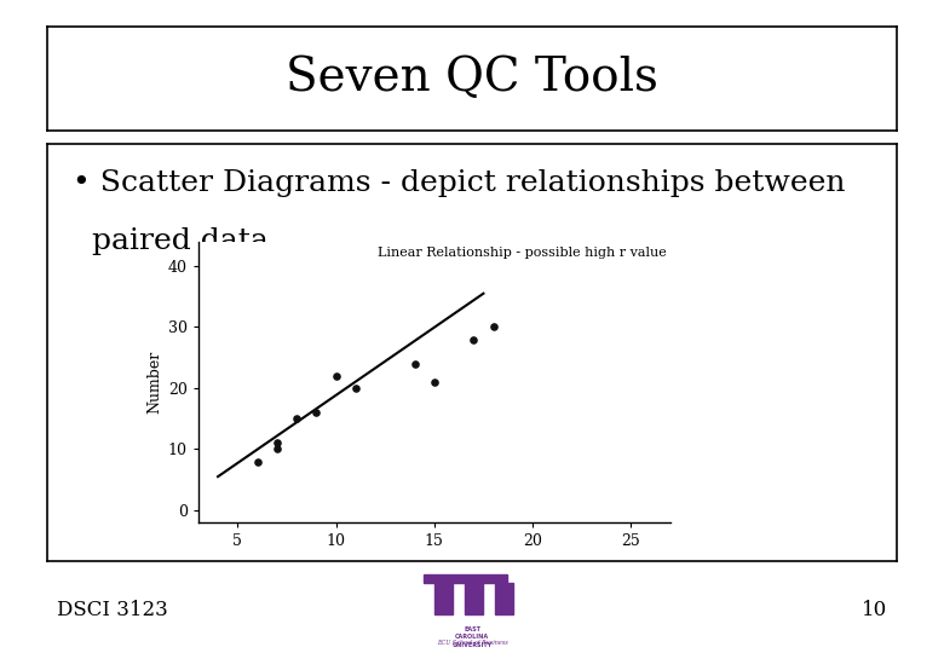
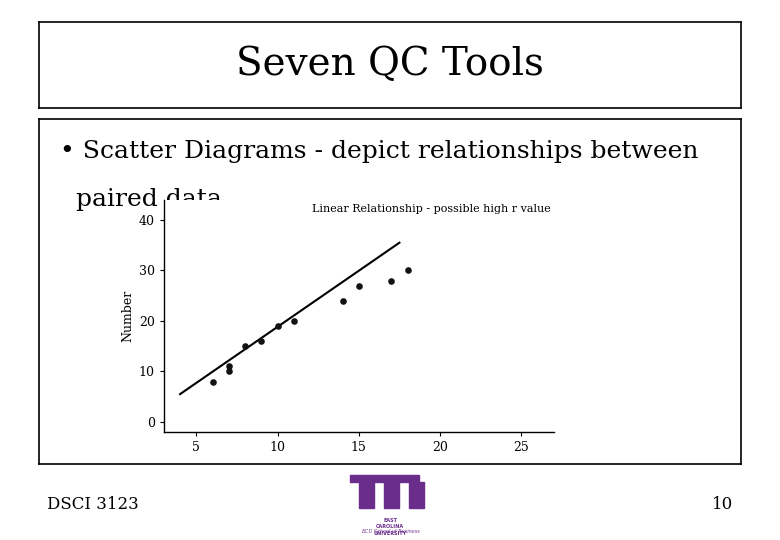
10: 22 -> 19
15: 21 -> 27
